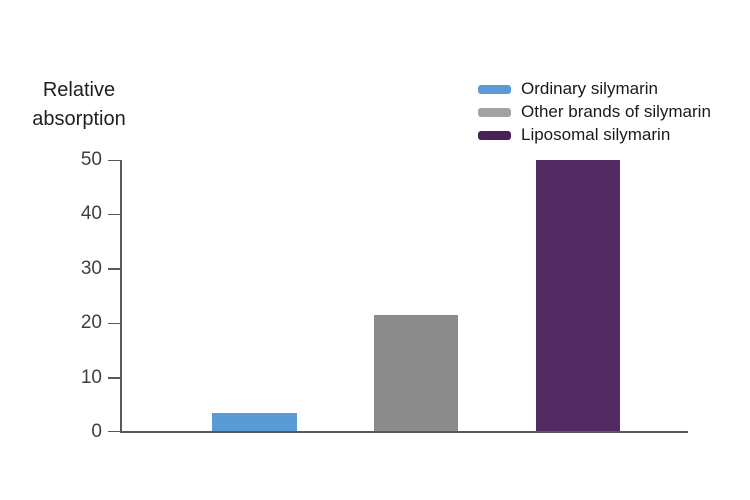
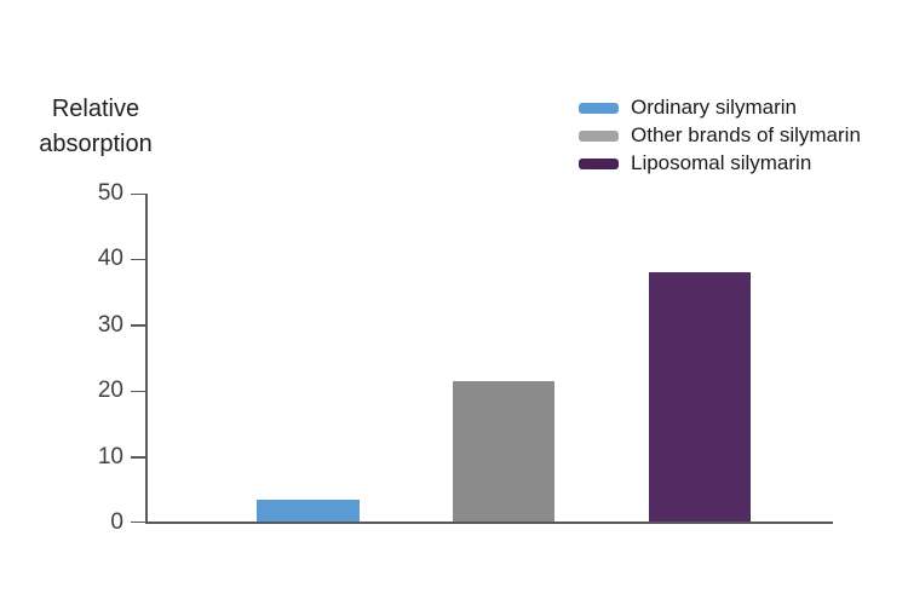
Liposomal silymarin: 50 -> 38
